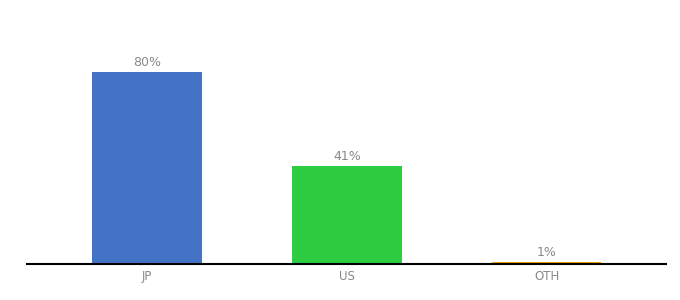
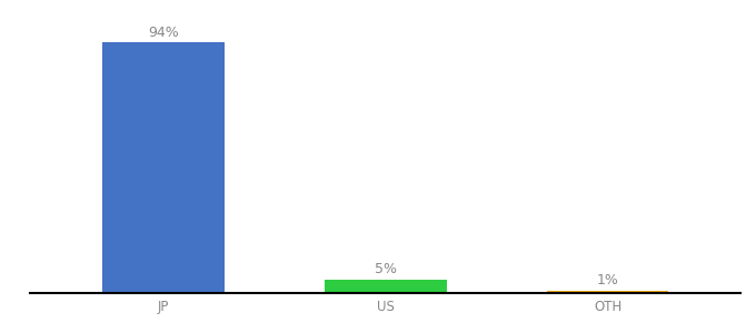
JP: 80% -> 94%
US: 41% -> 5%
